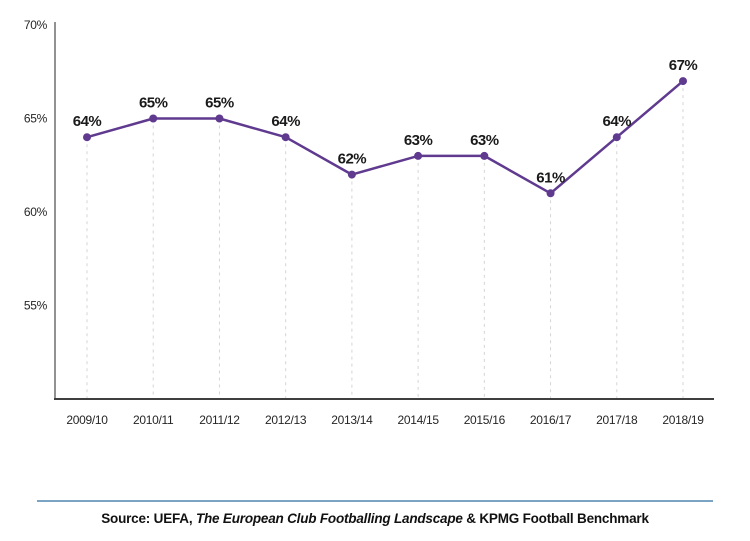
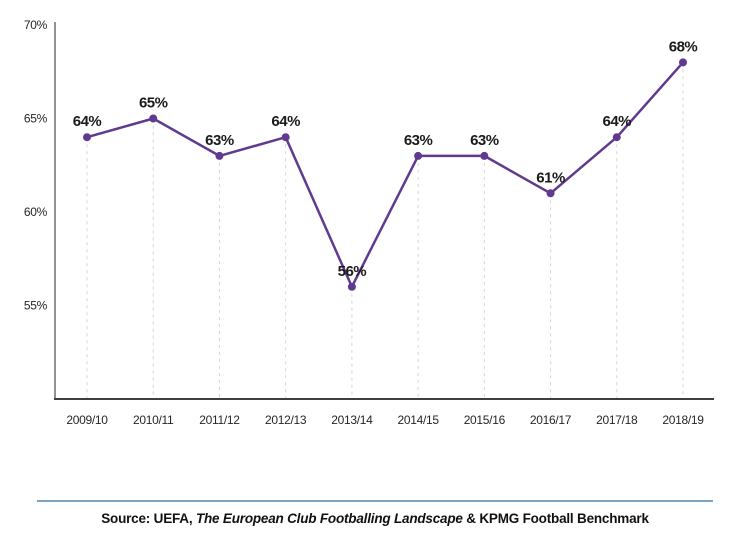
2011/12: 65% -> 63%
2013/14: 62% -> 56%
2018/19: 67% -> 68%
